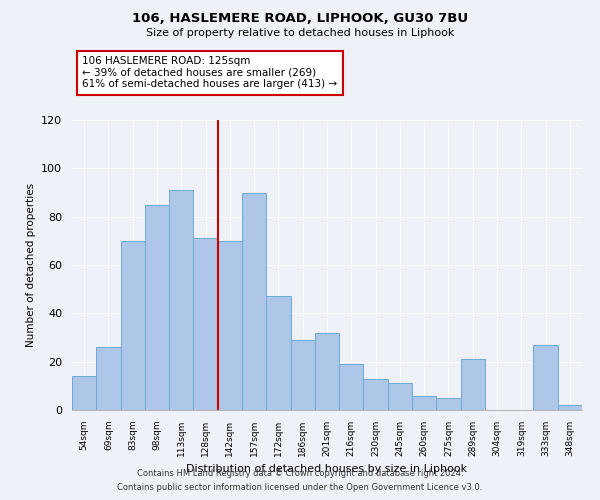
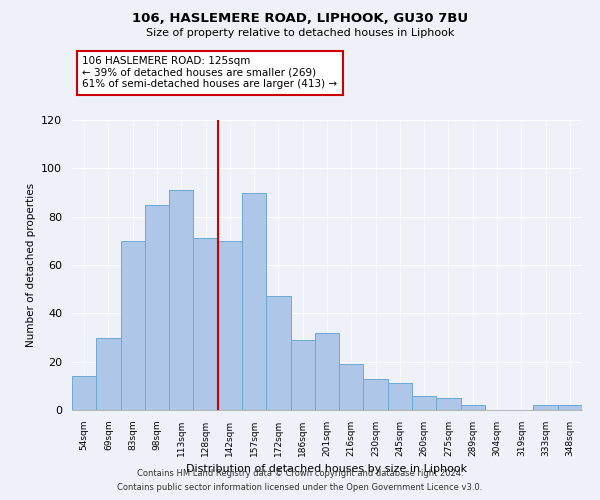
69sqm: 26 -> 30
289sqm: 21 -> 2
333sqm: 27 -> 2
